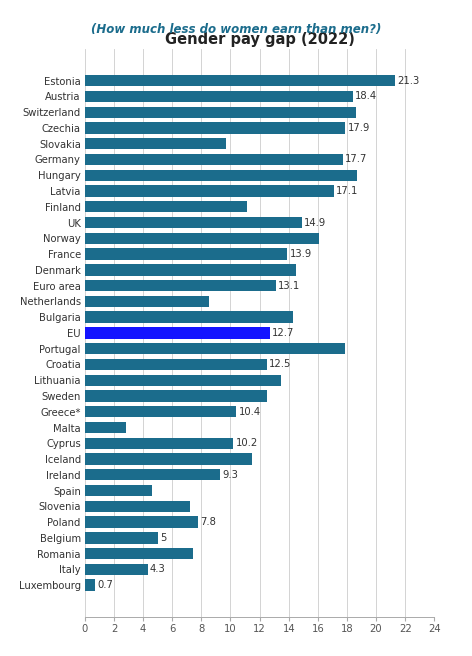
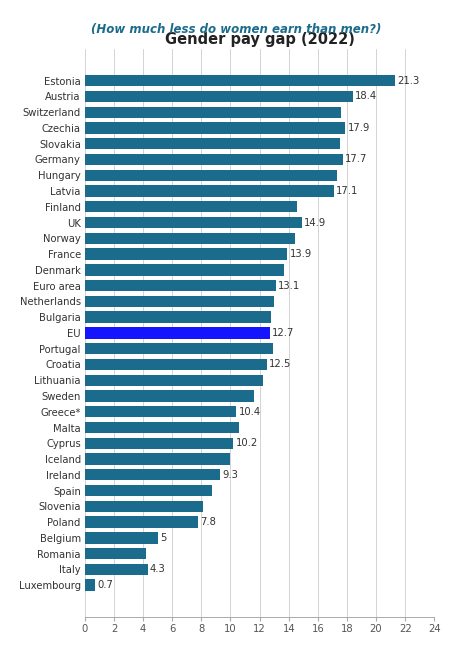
Switzerland: 18.6 -> 17.6
Slovakia: 9.7 -> 17.5
Hungary: 18.7 -> 17.3
Finland: 11.1 -> 14.6
Norway: 16.1 -> 14.4
Denmark: 14.5 -> 13.7
Netherlands: 8.5 -> 13.0
Bulgaria: 14.3 -> 12.8
Portugal: 17.9 -> 12.9
Lithuania: 13.5 -> 12.2
Sweden: 12.5 -> 11.6
Malta: 2.8 -> 10.6
Iceland: 11.5 -> 10.0
Spain: 4.6 -> 8.7
Slovenia: 7.2 -> 8.1
Romania: 7.4 -> 4.2
